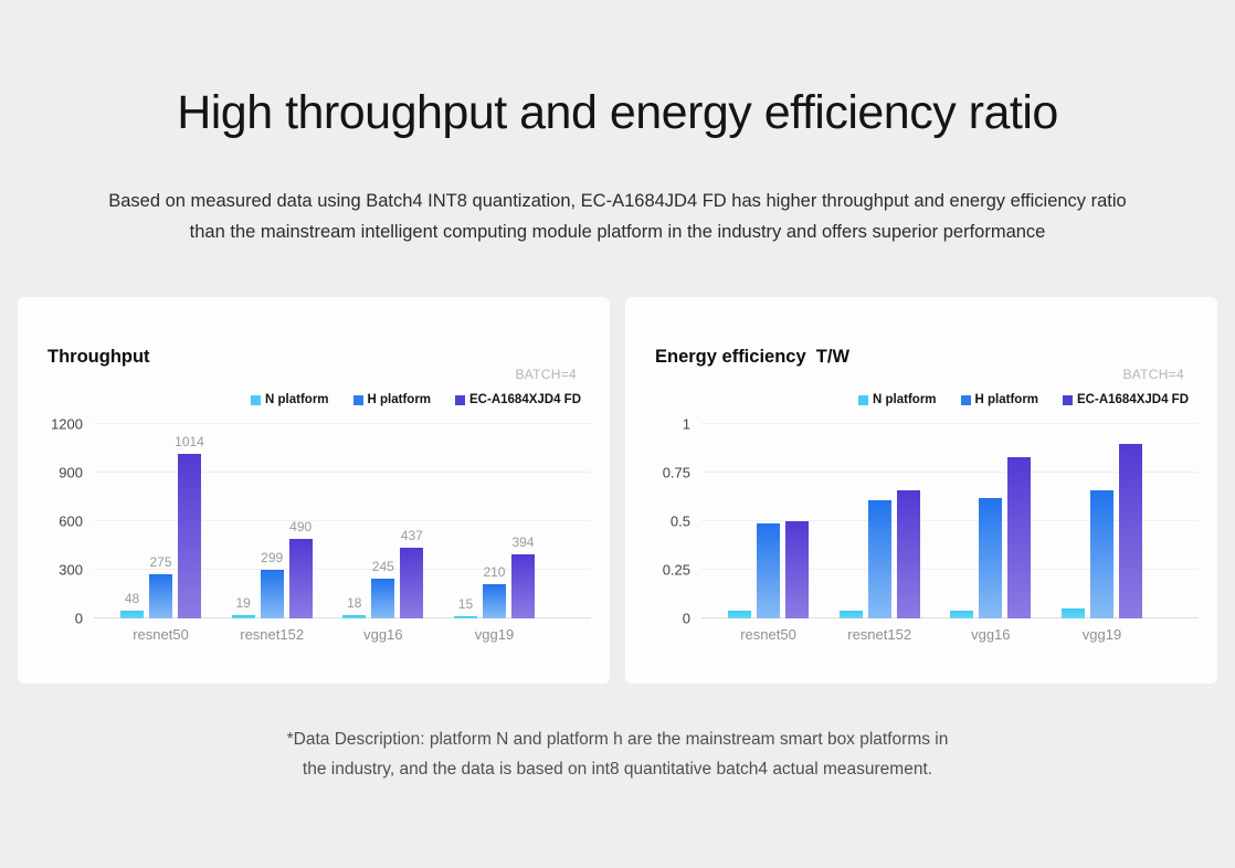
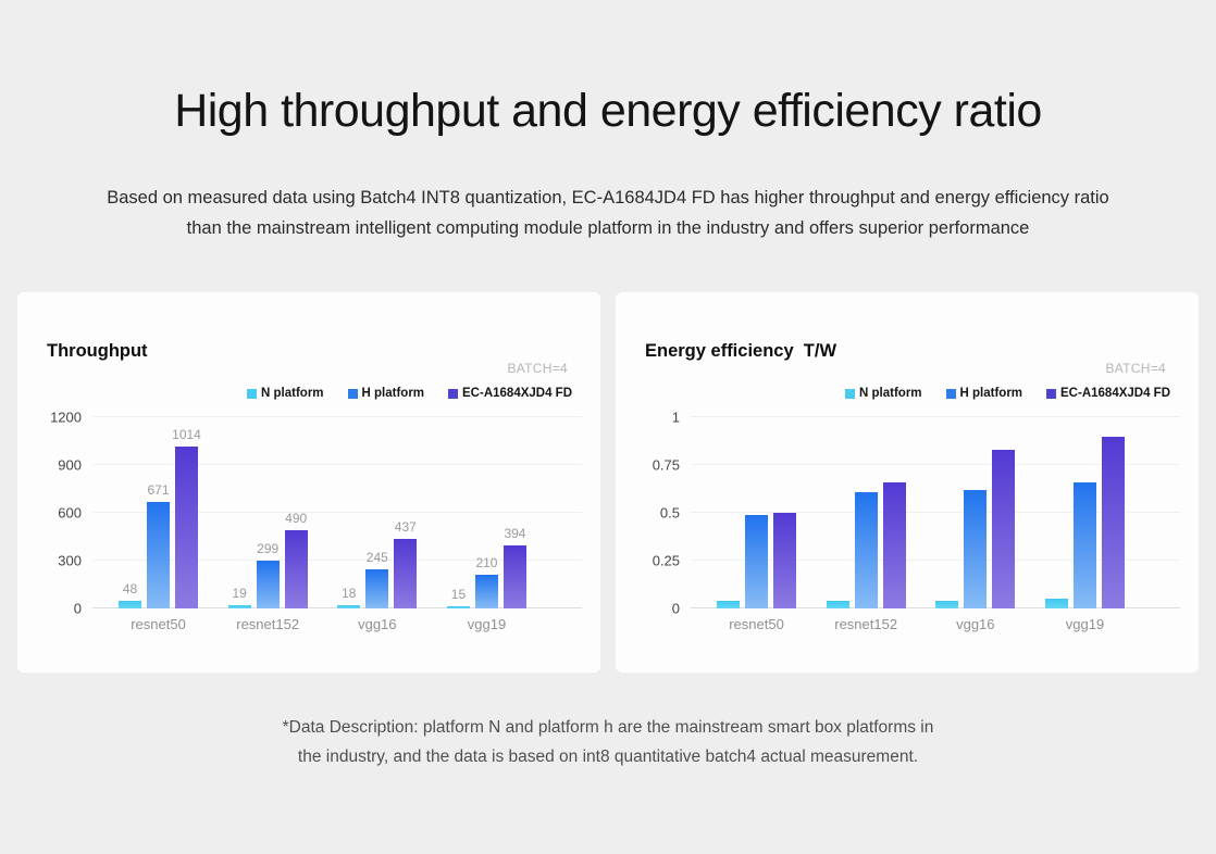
Throughput/H platform/resnet50: 275 -> 671
